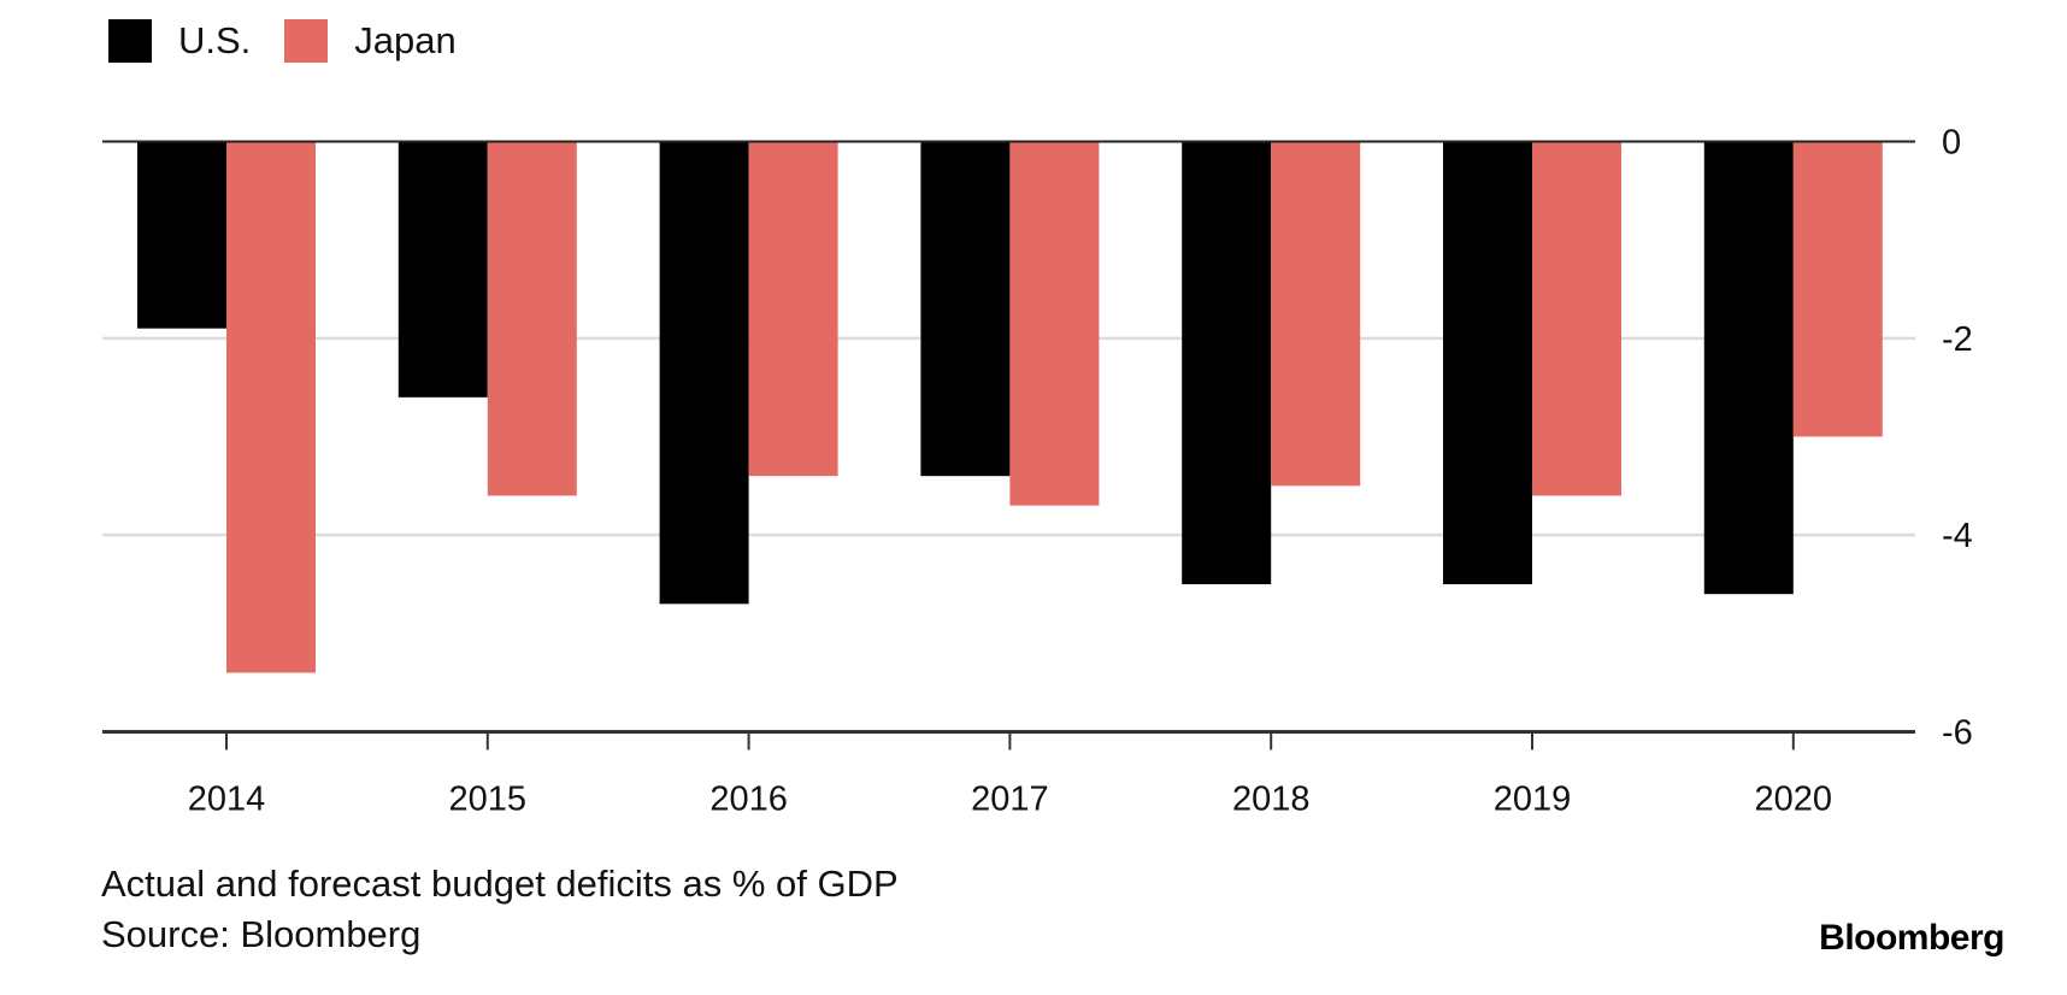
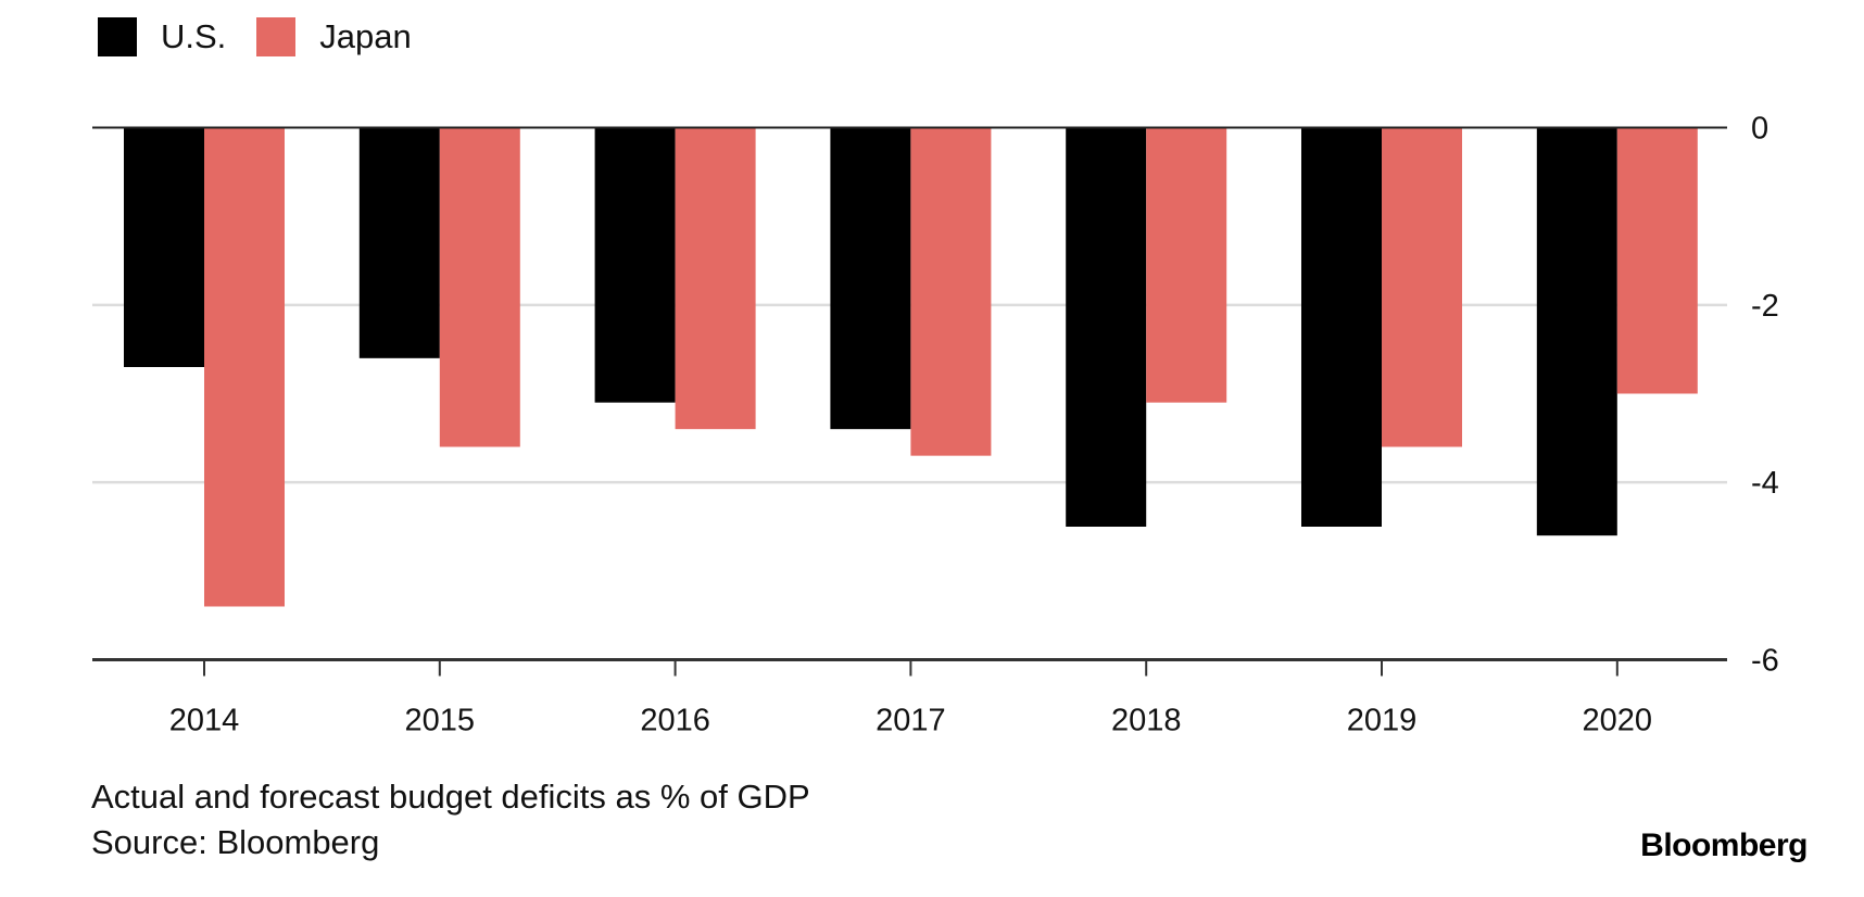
U.S./2014: -1.9 -> -2.7
U.S./2016: -4.7 -> -3.1
Japan/2018: -3.5 -> -3.1
